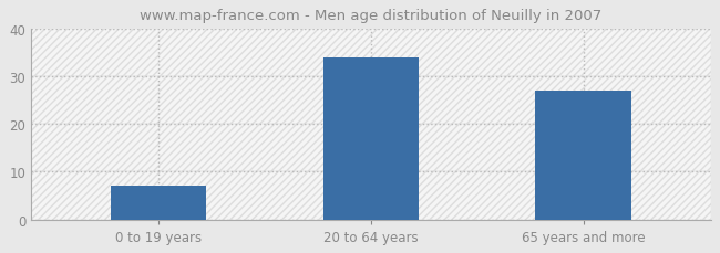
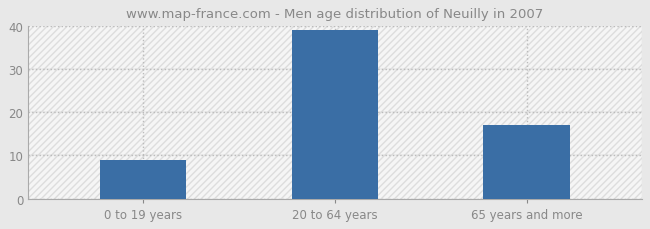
0 to 19 years: 7 -> 9
20 to 64 years: 34 -> 39
65 years and more: 27 -> 17
